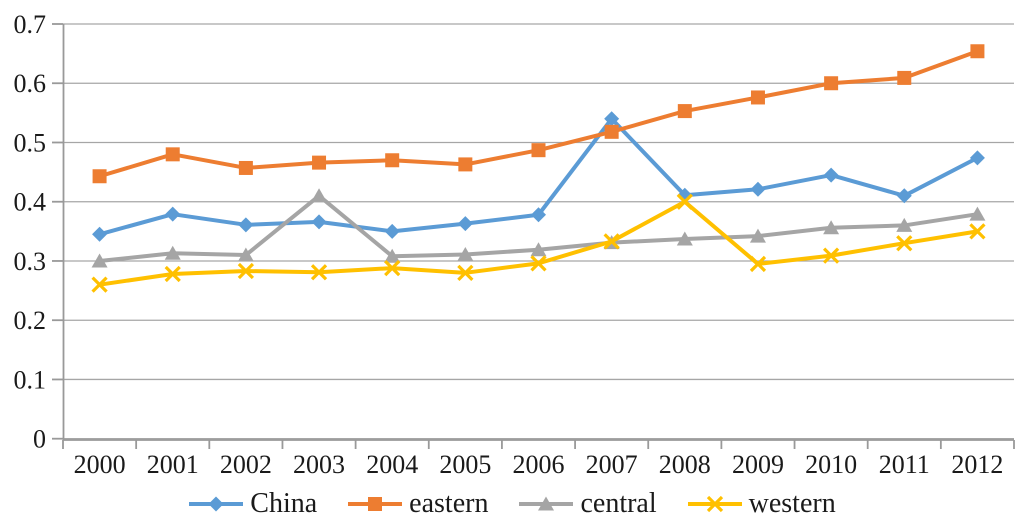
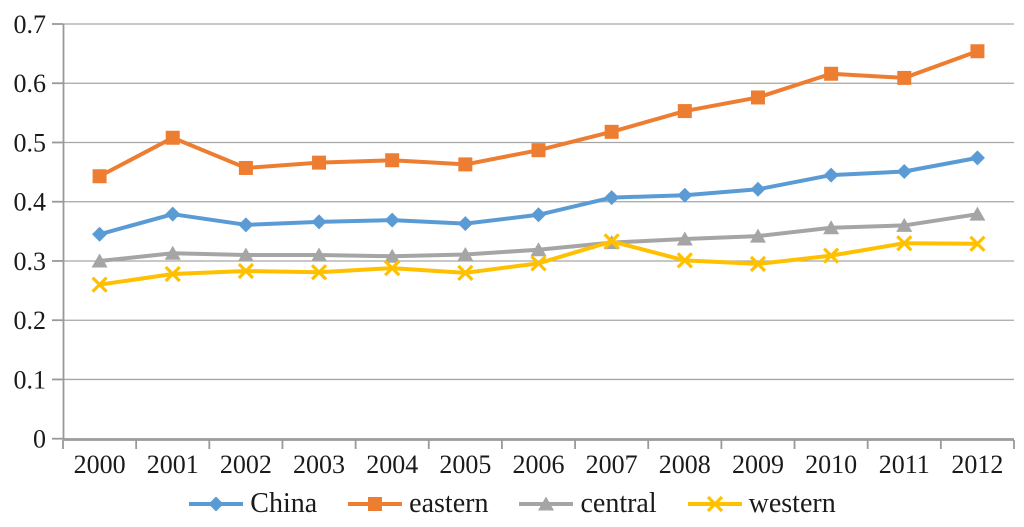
eastern/2001: 0.48 -> 0.51
central/2003: 0.41 -> 0.31
China/2004: 0.35 -> 0.37
China/2007: 0.54 -> 0.41
western/2008: 0.40 -> 0.30
eastern/2010: 0.60 -> 0.62
China/2011: 0.41 -> 0.45
western/2012: 0.35 -> 0.33
